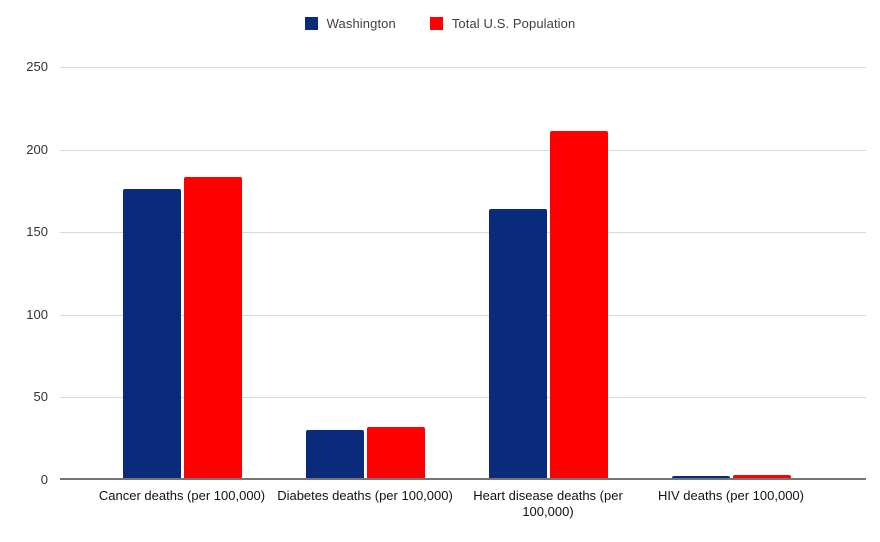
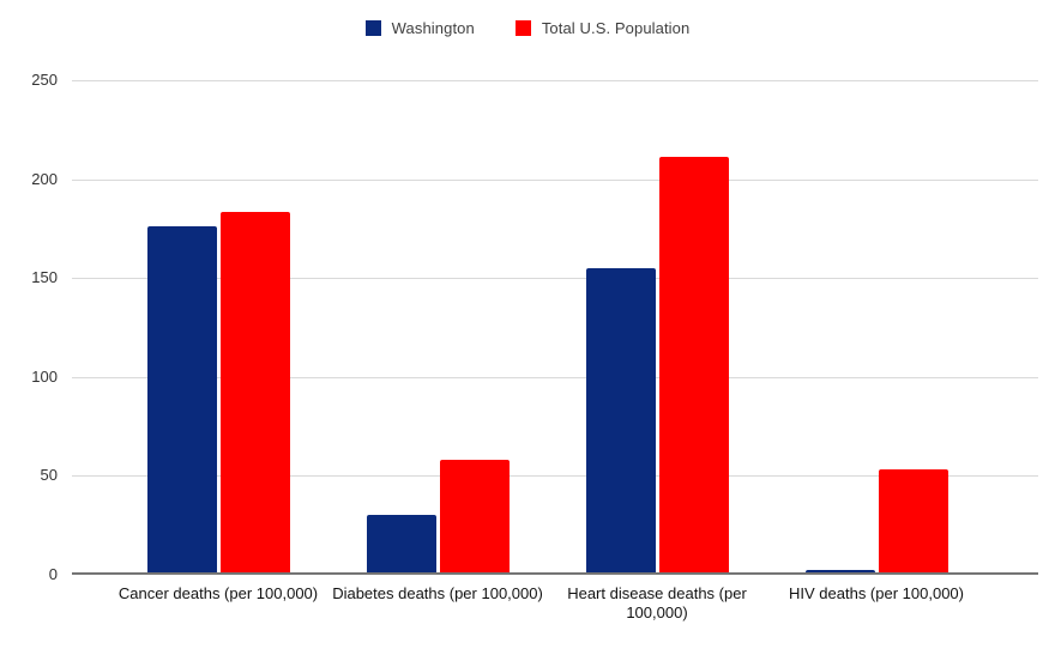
Total U.S. Population/Diabetes deaths (per 100,000): 31 -> 57
Washington/Heart disease deaths (per 100,000): 163 -> 154
Total U.S. Population/HIV deaths (per 100,000): 2 -> 52
